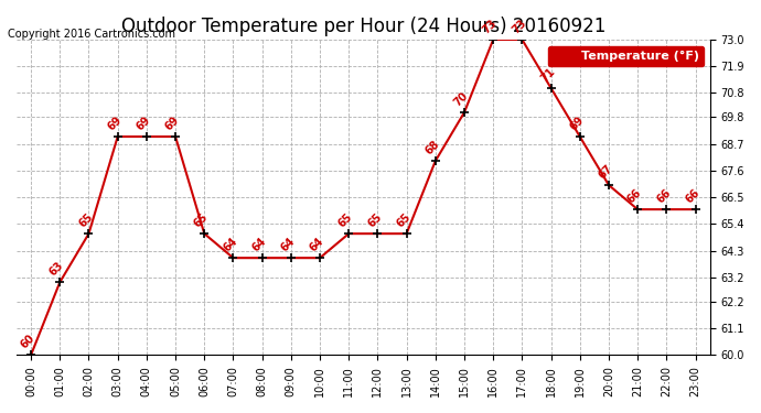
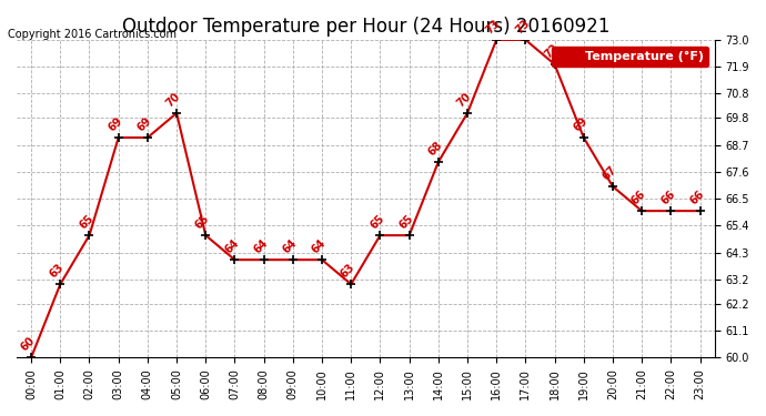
05:00: 69 -> 70
11:00: 65 -> 63
18:00: 71 -> 72
